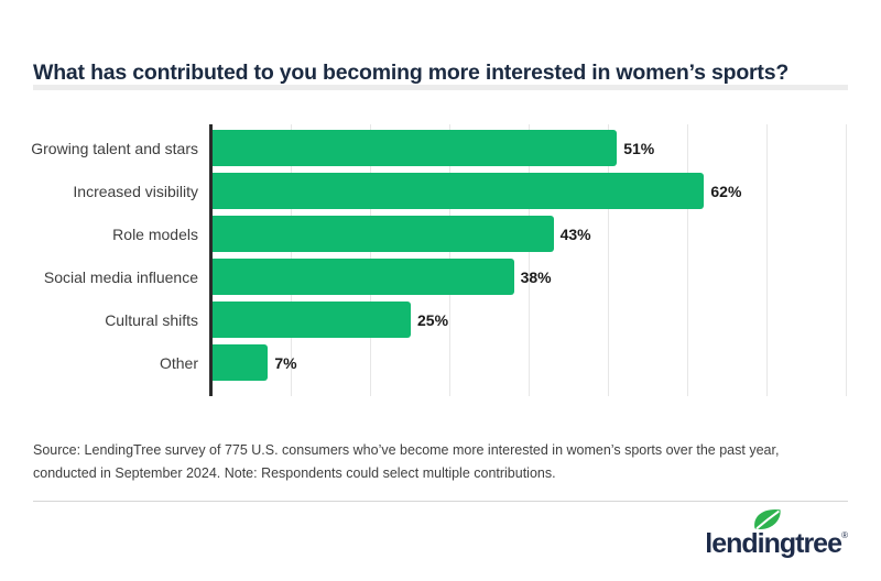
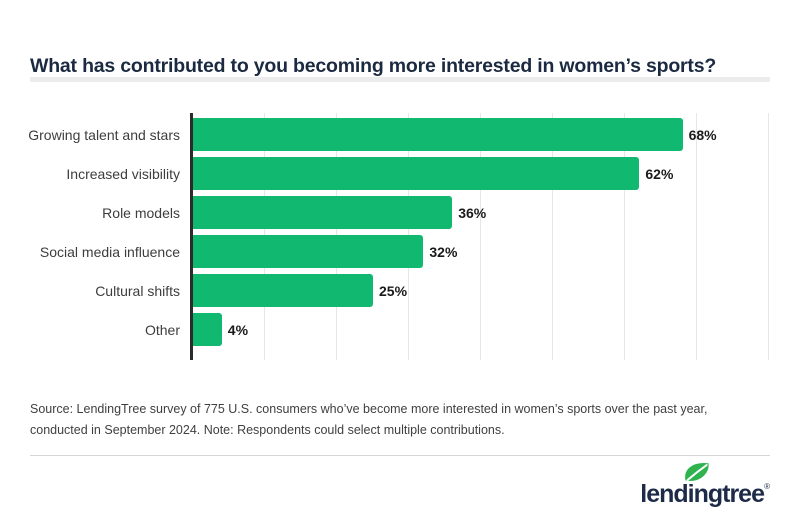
Growing talent and stars: 51% -> 68%
Role models: 43% -> 36%
Social media influence: 38% -> 32%
Other: 7% -> 4%
